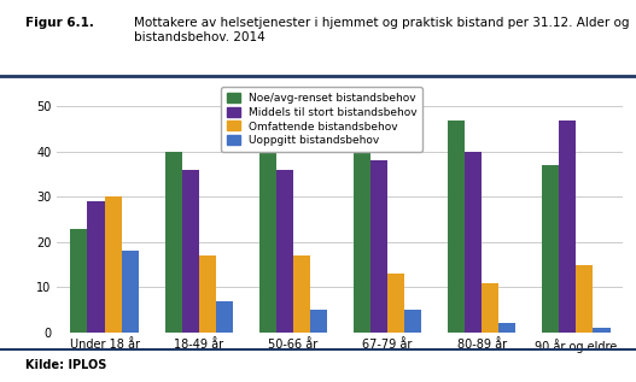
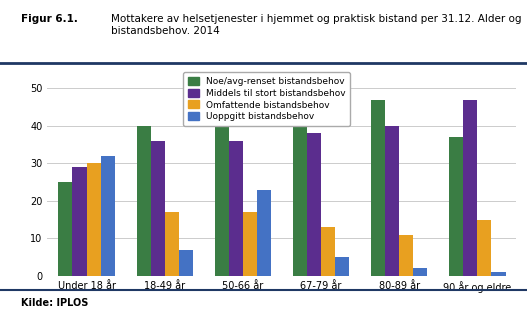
Noe/avg-renset bistandsbehov/Under 18 år: 23 -> 25
Uoppgitt bistandsbehov/Under 18 år: 18 -> 32
Uoppgitt bistandsbehov/50-66 år: 5 -> 23
